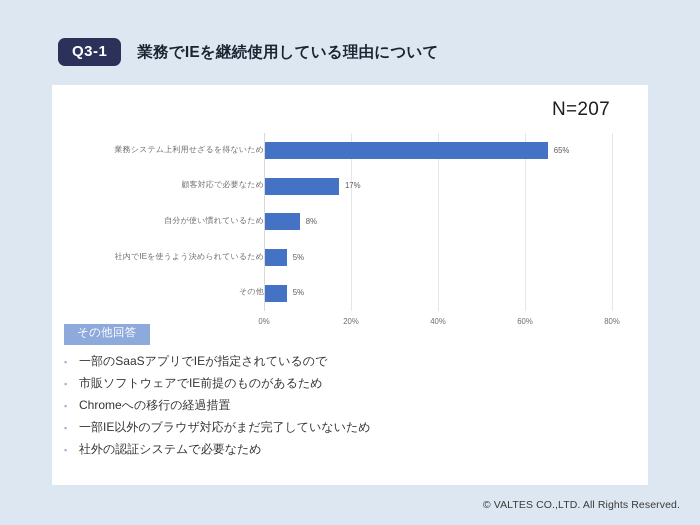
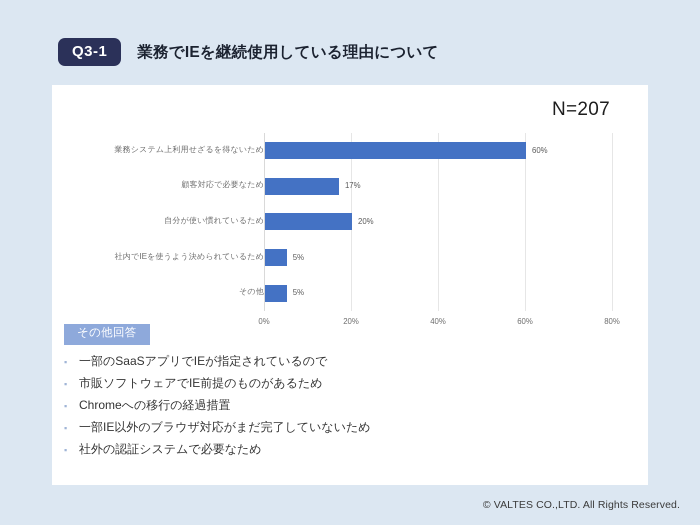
業務システム上利用せざるを得ないため: 65% -> 60%
自分が使い慣れているため: 8% -> 20%
